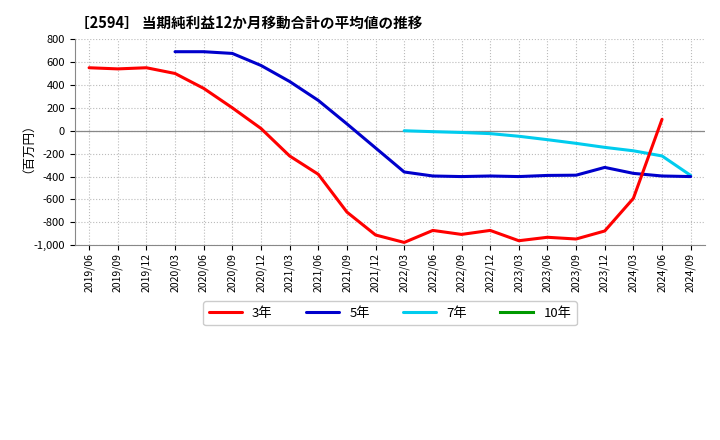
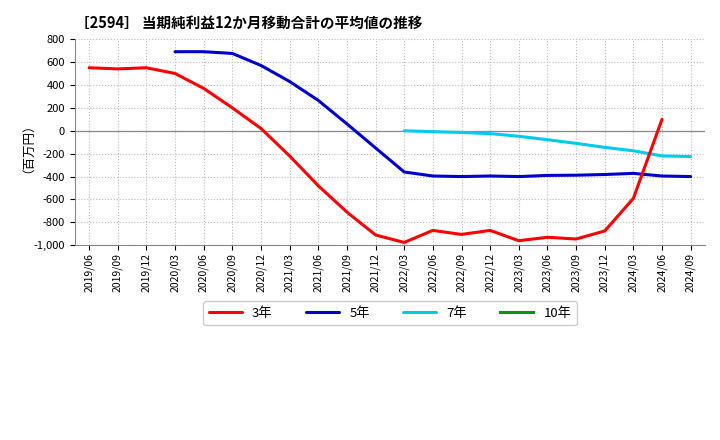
3年/2021/06: -380 -> -480
5年/2023/12: -320 -> -380
7年/2024/09: -390 -> -220
